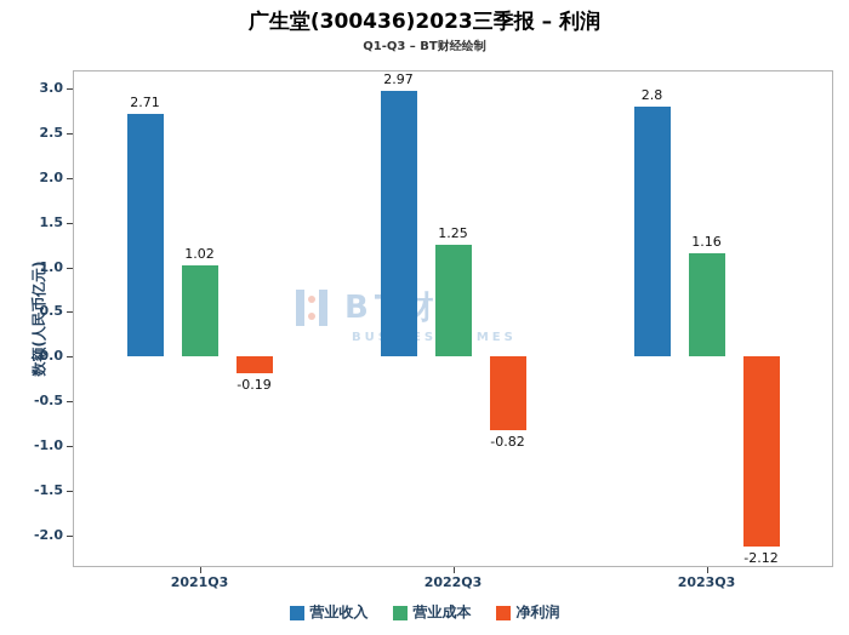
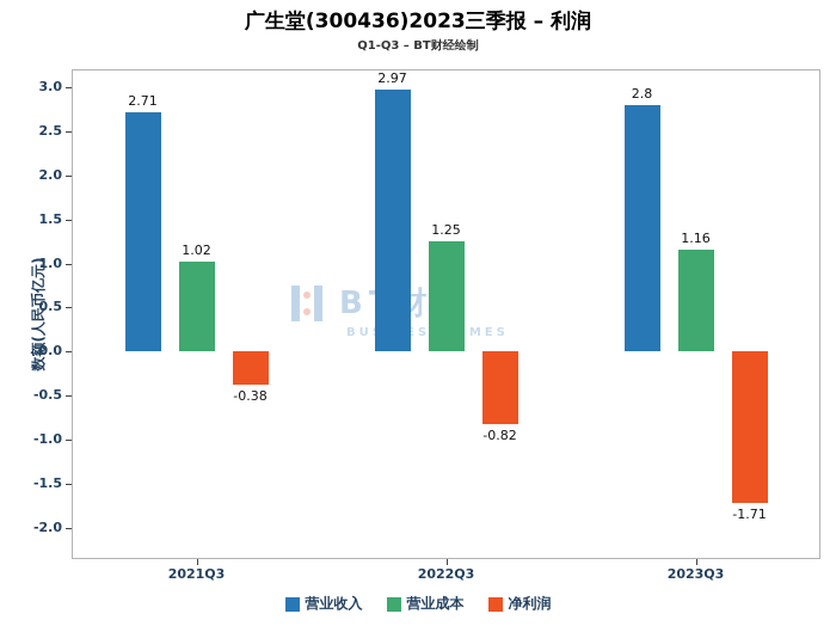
净利润/2021Q3: -0.19 -> -0.38
净利润/2023Q3: -2.12 -> -1.71
